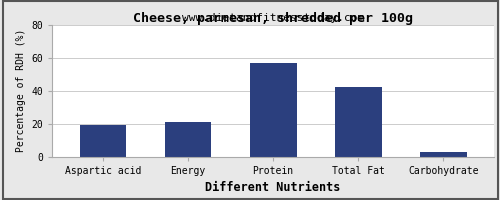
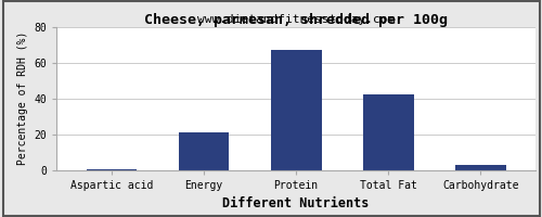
Aspartic acid: 19 -> 0
Protein: 57 -> 67
